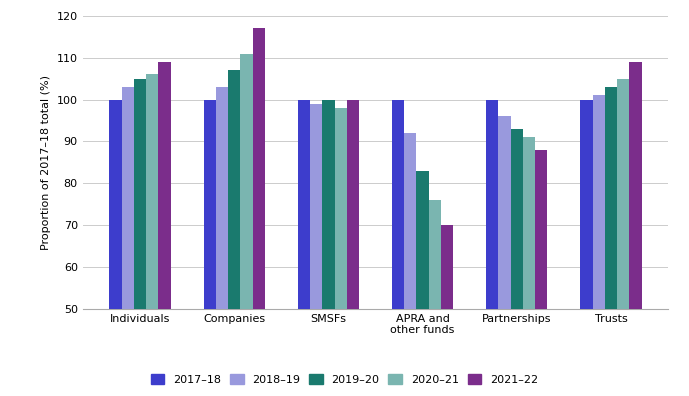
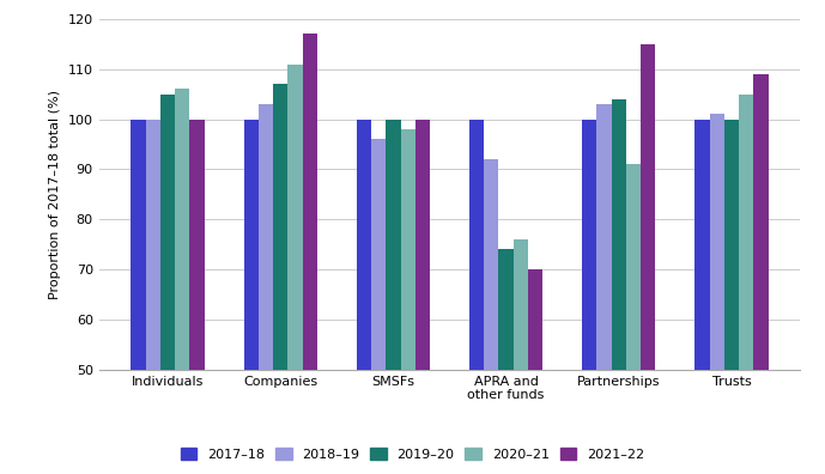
2018–19/Individuals: 103 -> 100
2021–22/Individuals: 109 -> 100
2018–19/SMSFs: 99 -> 96
2019–20/APRA and other funds: 83 -> 74
2018–19/Partnerships: 96 -> 103
2019–20/Partnerships: 93 -> 104
2021–22/Partnerships: 88 -> 115
2019–20/Trusts: 103 -> 100
